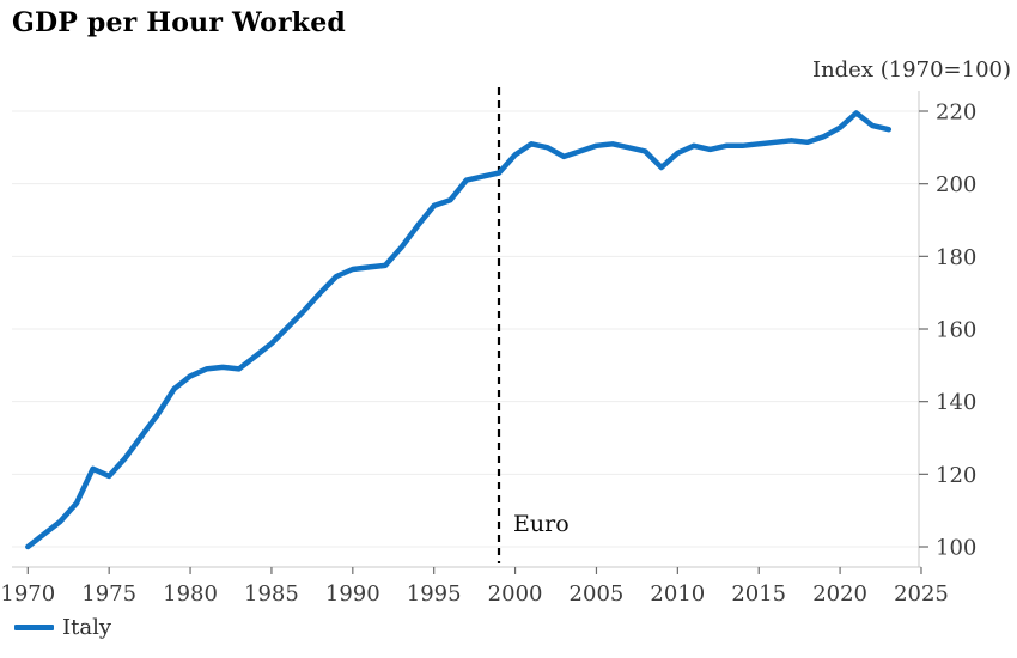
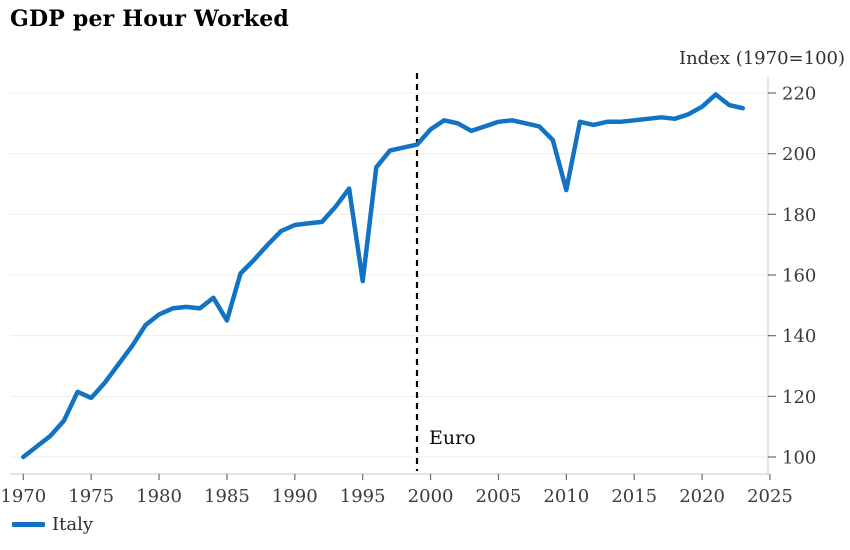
1985: 156 -> 145
1995: 194 -> 158
2010: 208 -> 188
